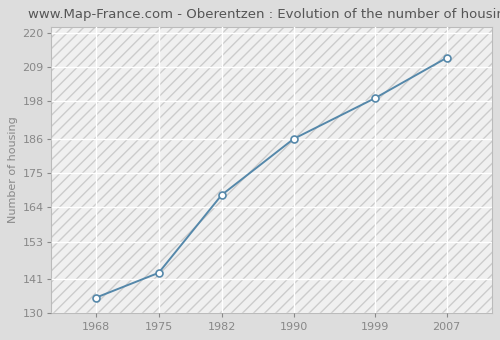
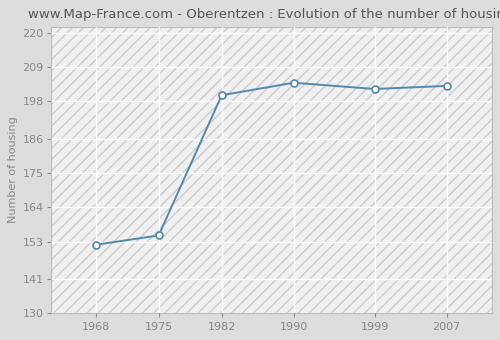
1968: 135 -> 152
1975: 143 -> 155
1982: 168 -> 200
1990: 186 -> 204
1999: 199 -> 202
2007: 212 -> 203
